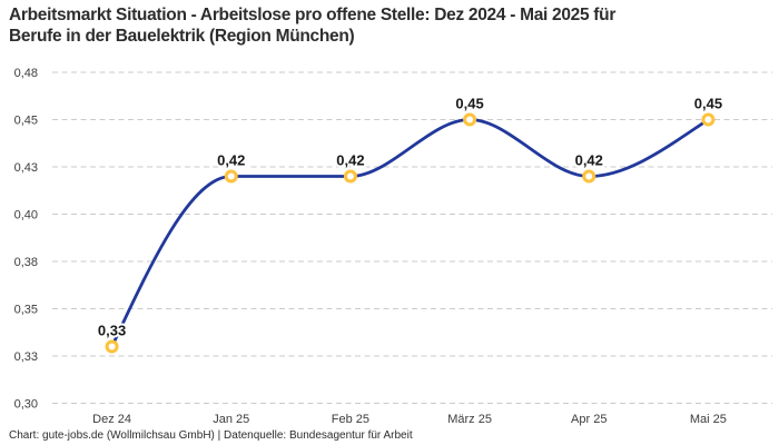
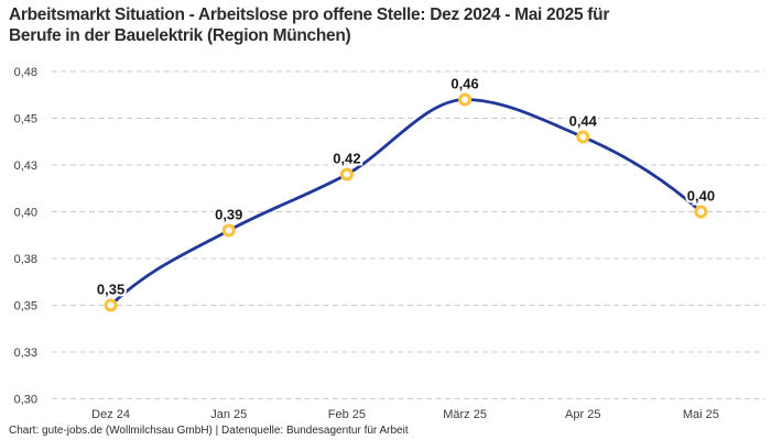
Dez 24: 0,33 -> 0,35
Jan 25: 0,42 -> 0,39
März 25: 0,45 -> 0,46
Apr 25: 0,42 -> 0,44
Mai 25: 0,45 -> 0,40
